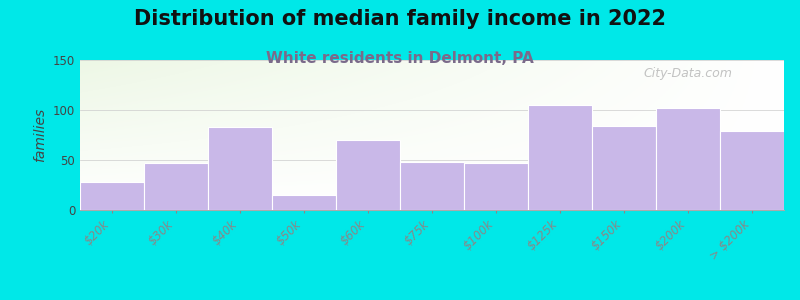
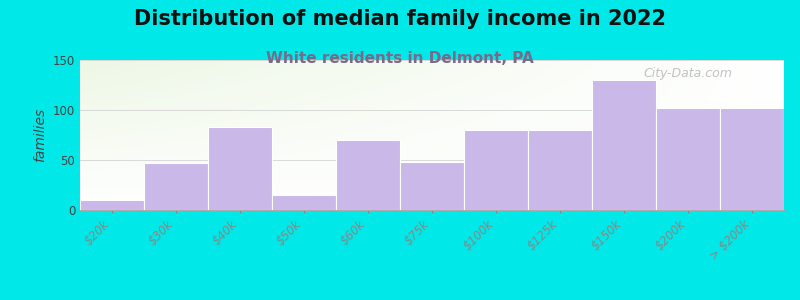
$20k: 28 -> 10
$100k: 47 -> 80
$125k: 105 -> 80
$150k: 84 -> 130
> $200k: 79 -> 102
